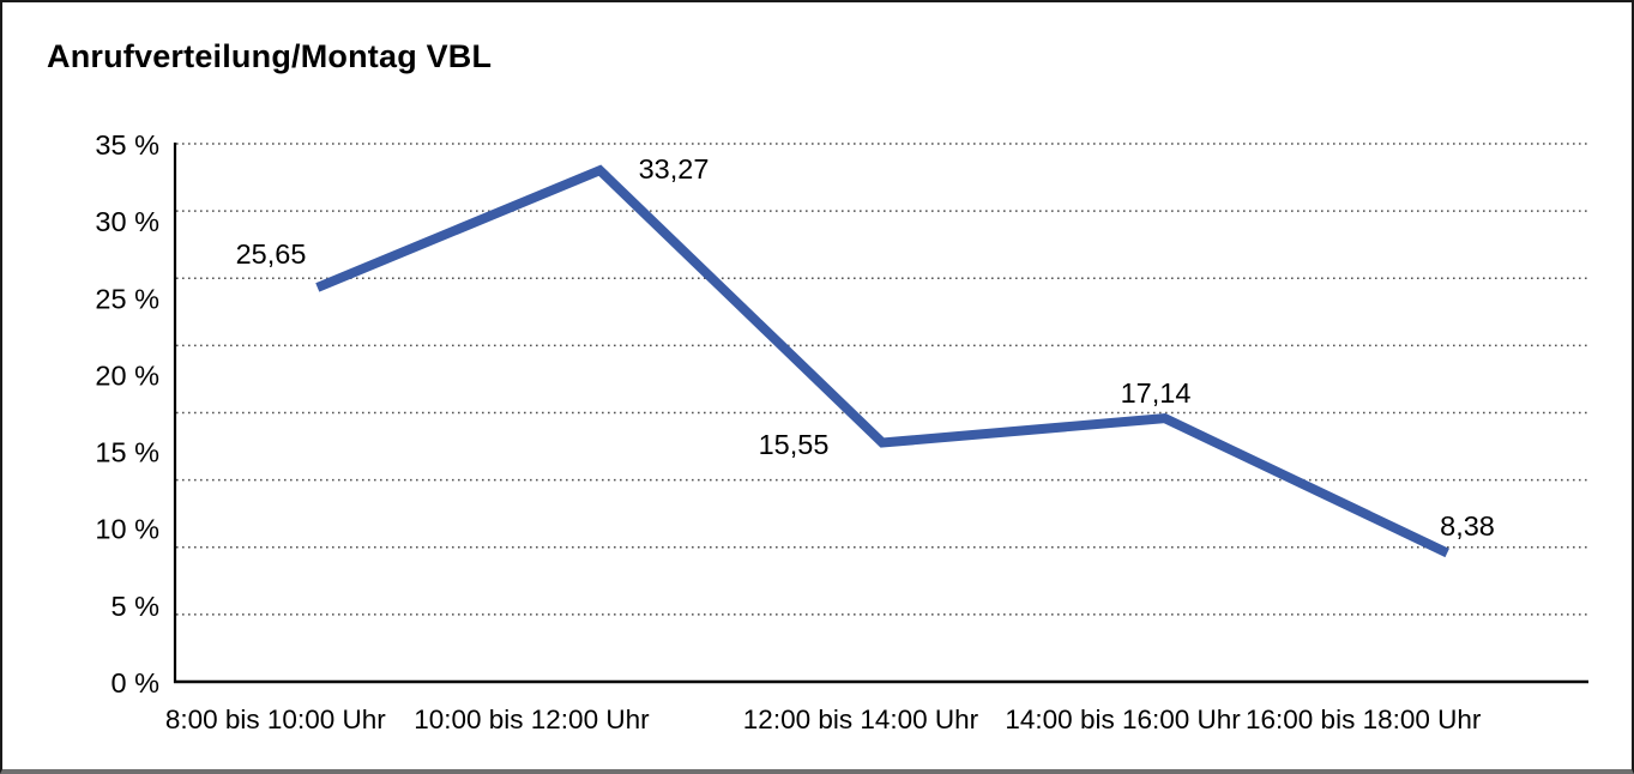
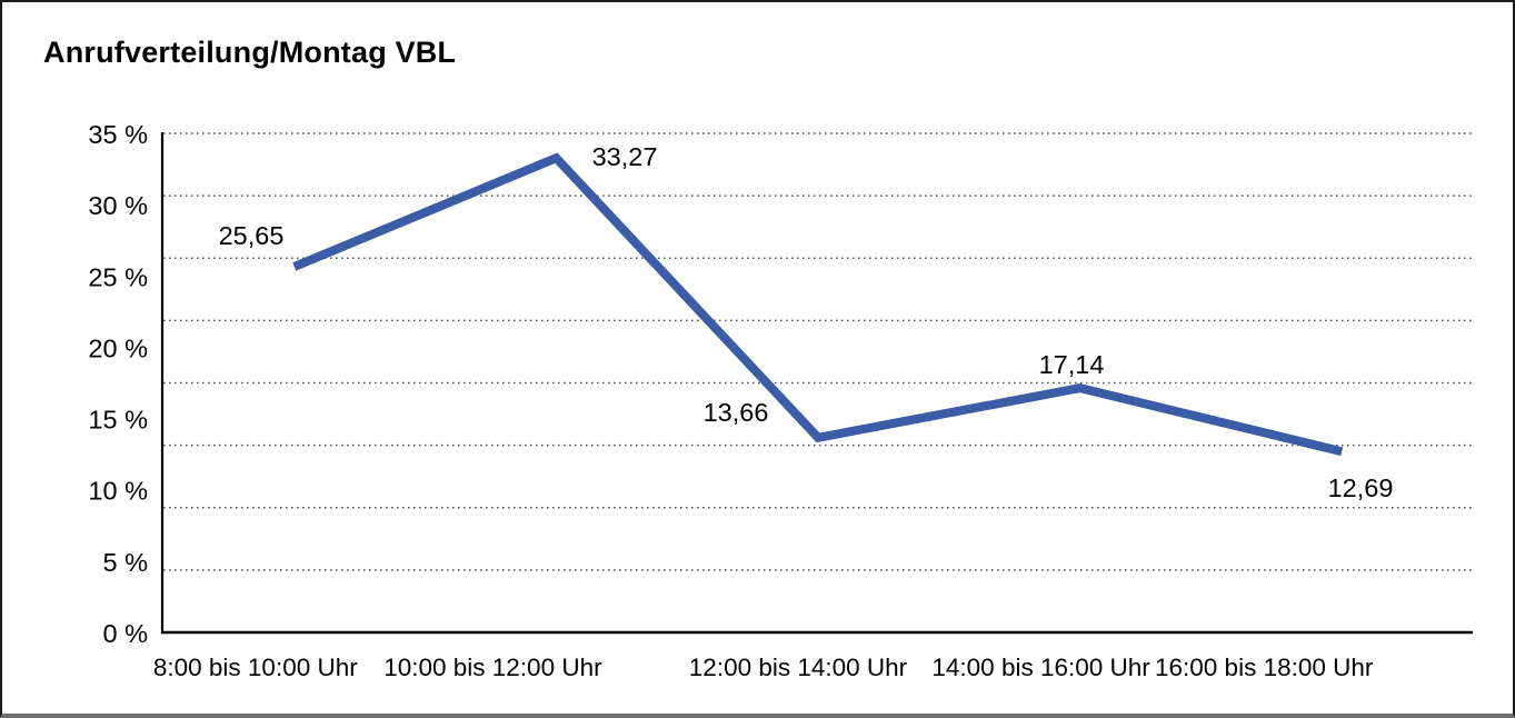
12:00 bis 14:00 Uhr: 15,55 -> 13,66
16:00 bis 18:00 Uhr: 8,38 -> 12,69
